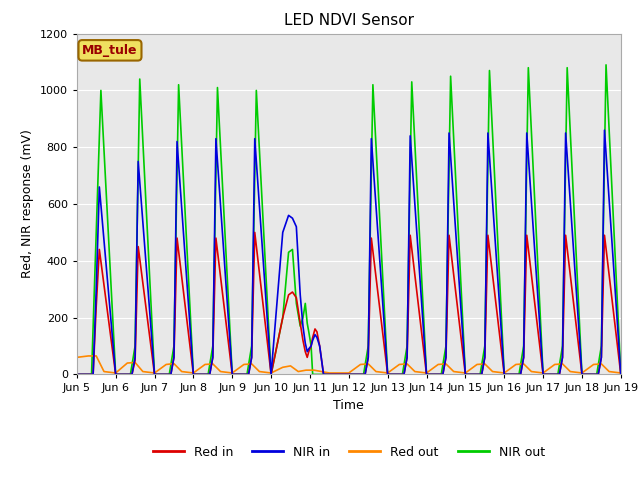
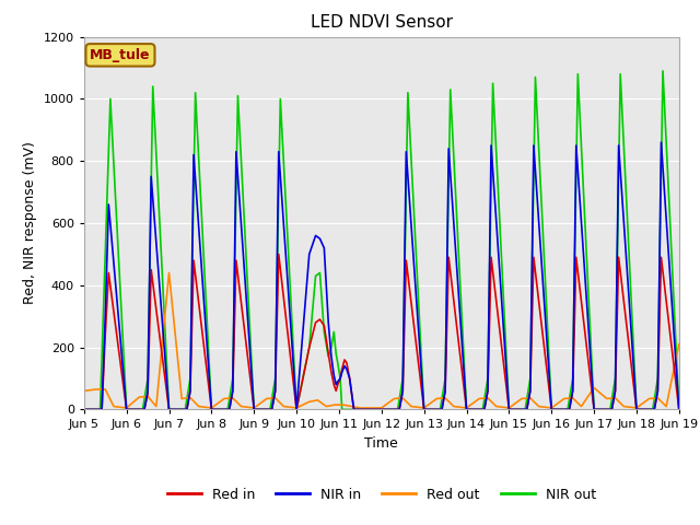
Red out/Jun 7: 5 -> 440
Red out/Jun 17: 5 -> 70
Red out/Jun 19: 5 -> 210
